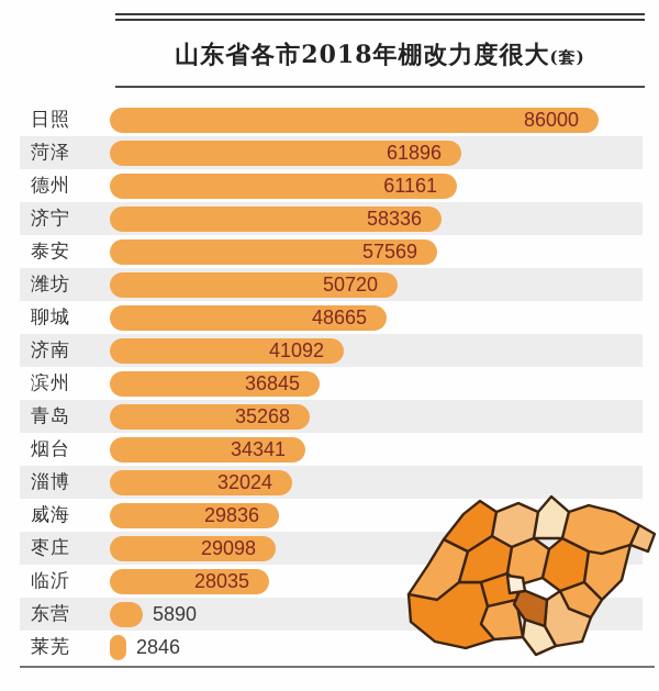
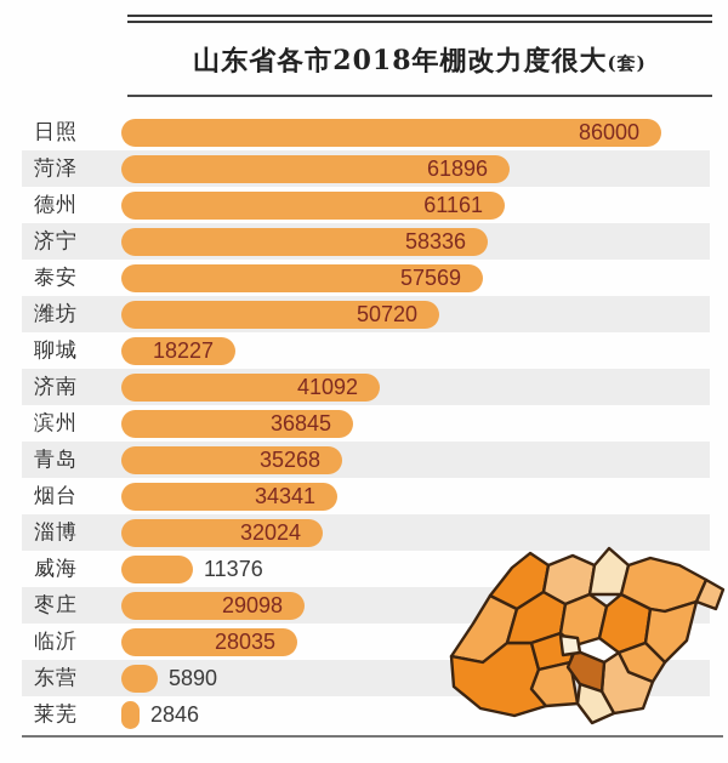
聊城: 48665 -> 18227
威海: 29836 -> 11376
